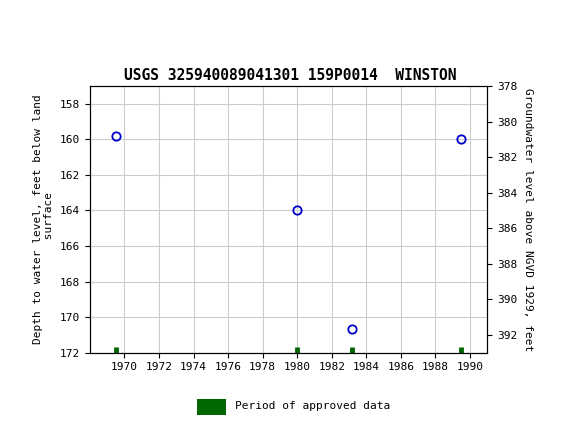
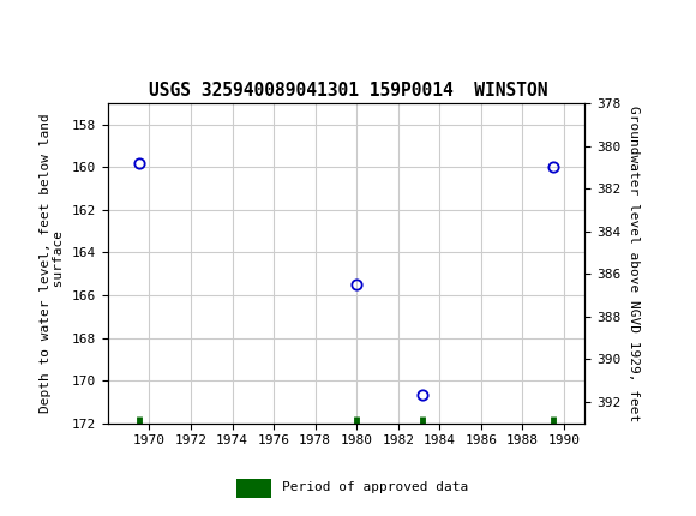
1980: 164.0 -> 165.5
